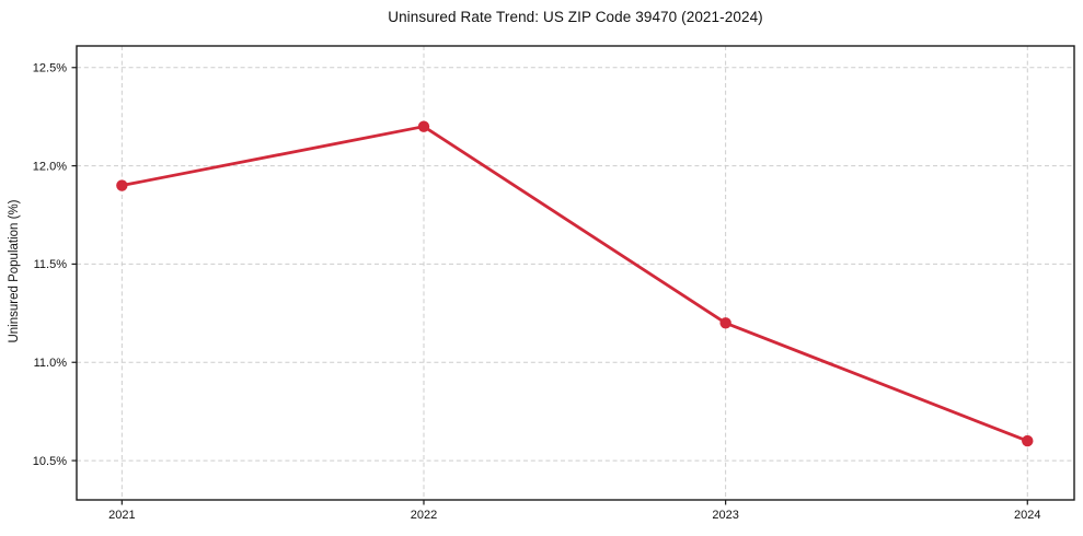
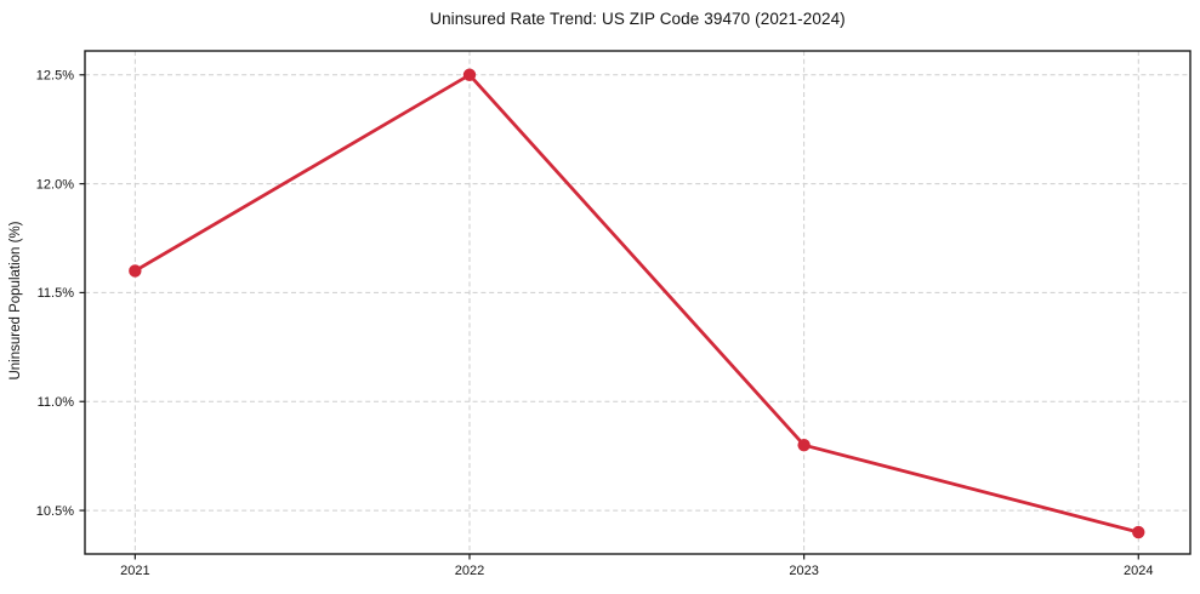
2021: 11.9% -> 11.6%
2022: 12.2% -> 12.5%
2023: 11.2% -> 10.8%
2024: 10.6% -> 10.4%
